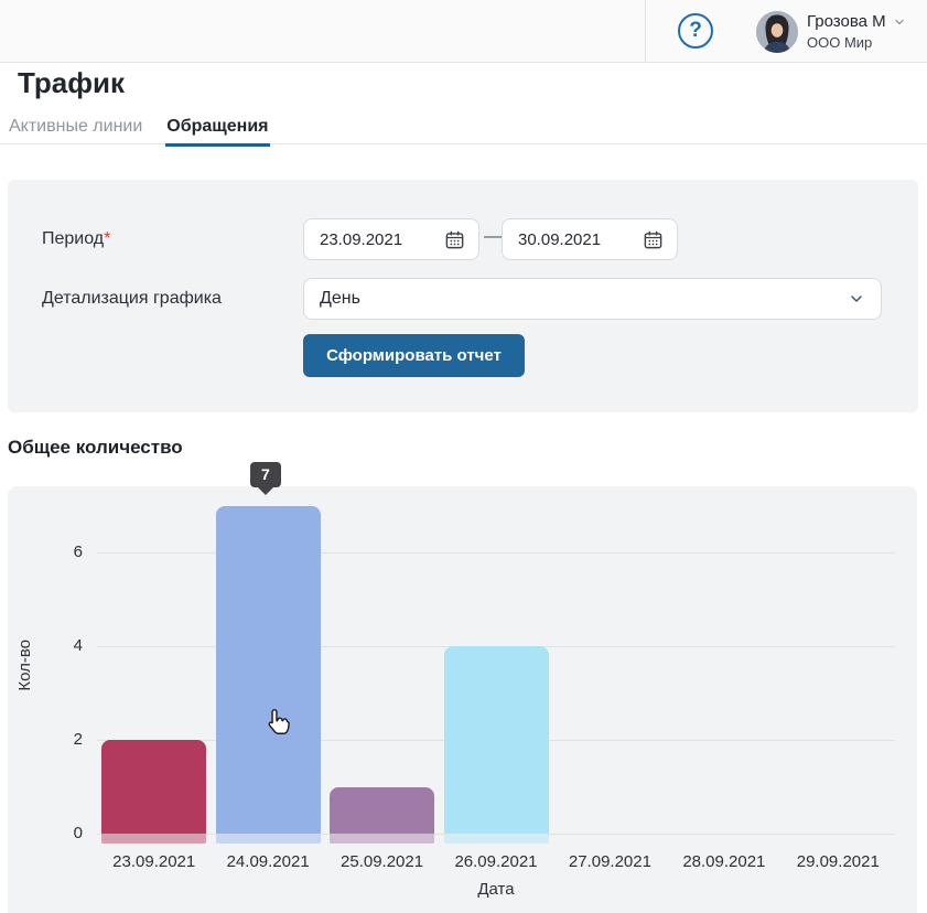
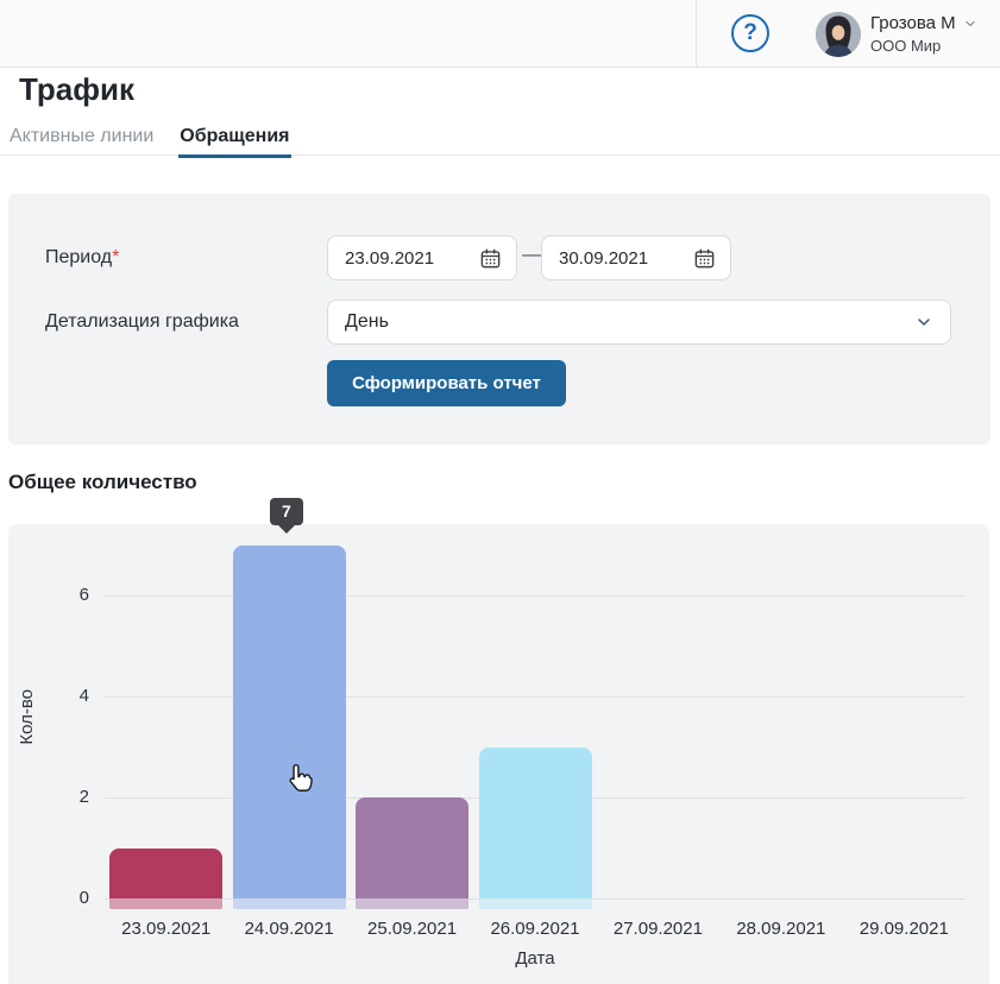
23.09.2021: 2 -> 1
25.09.2021: 1 -> 2
26.09.2021: 4 -> 3
